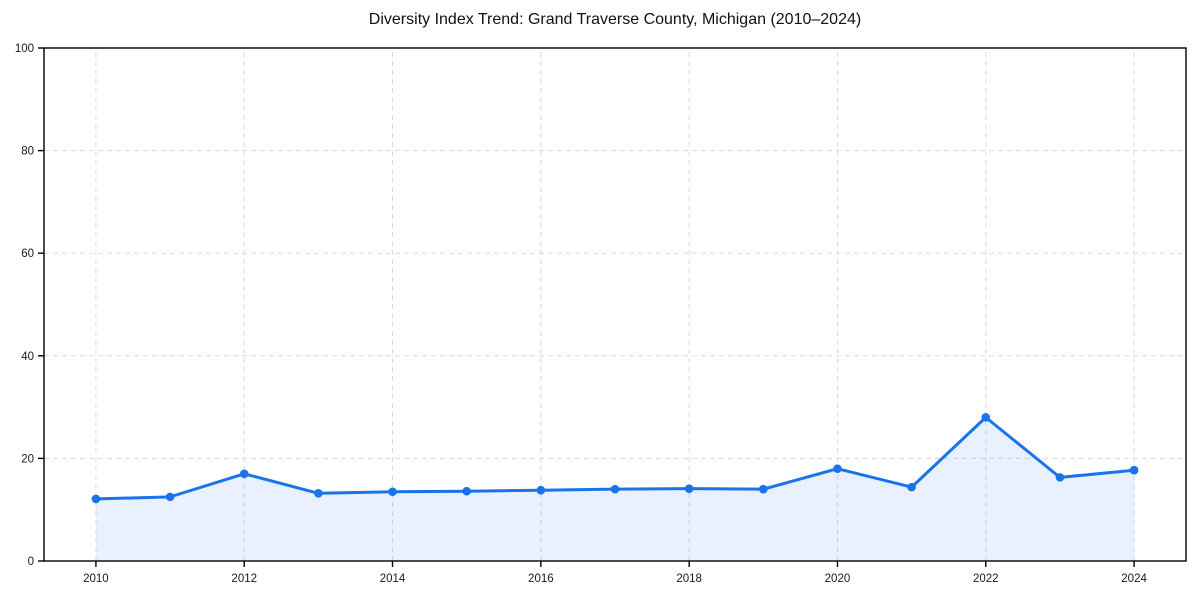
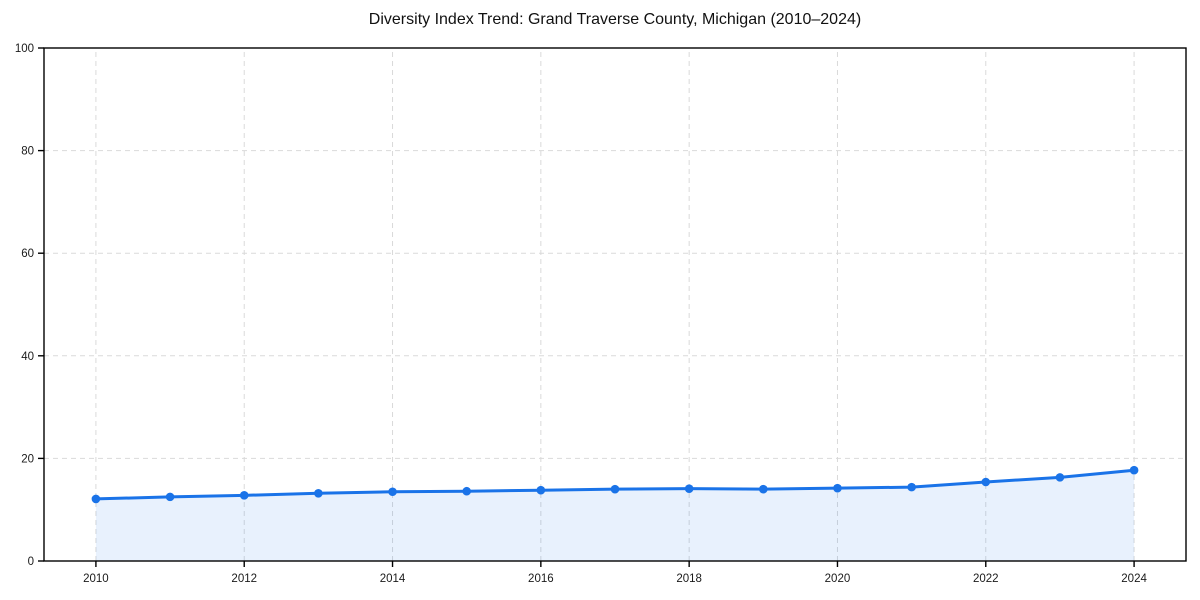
2012: 17 -> 13
2020: 18 -> 14
2022: 28 -> 15
